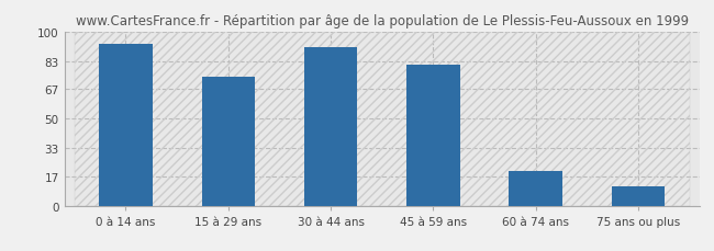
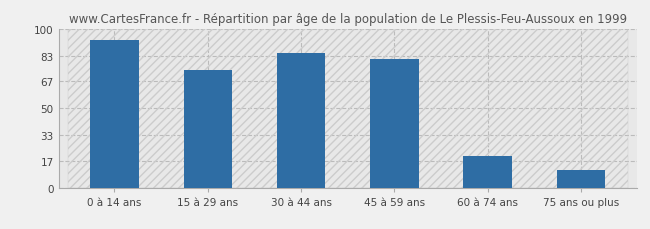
30 à 44 ans: 91 -> 85
